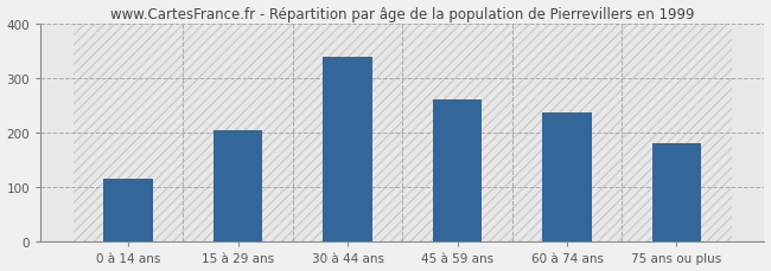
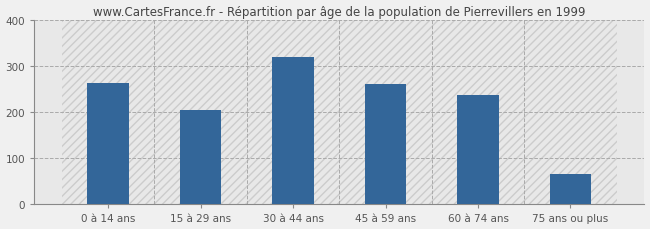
0 à 14 ans: 115 -> 263
30 à 44 ans: 340 -> 320
75 ans ou plus: 180 -> 65
